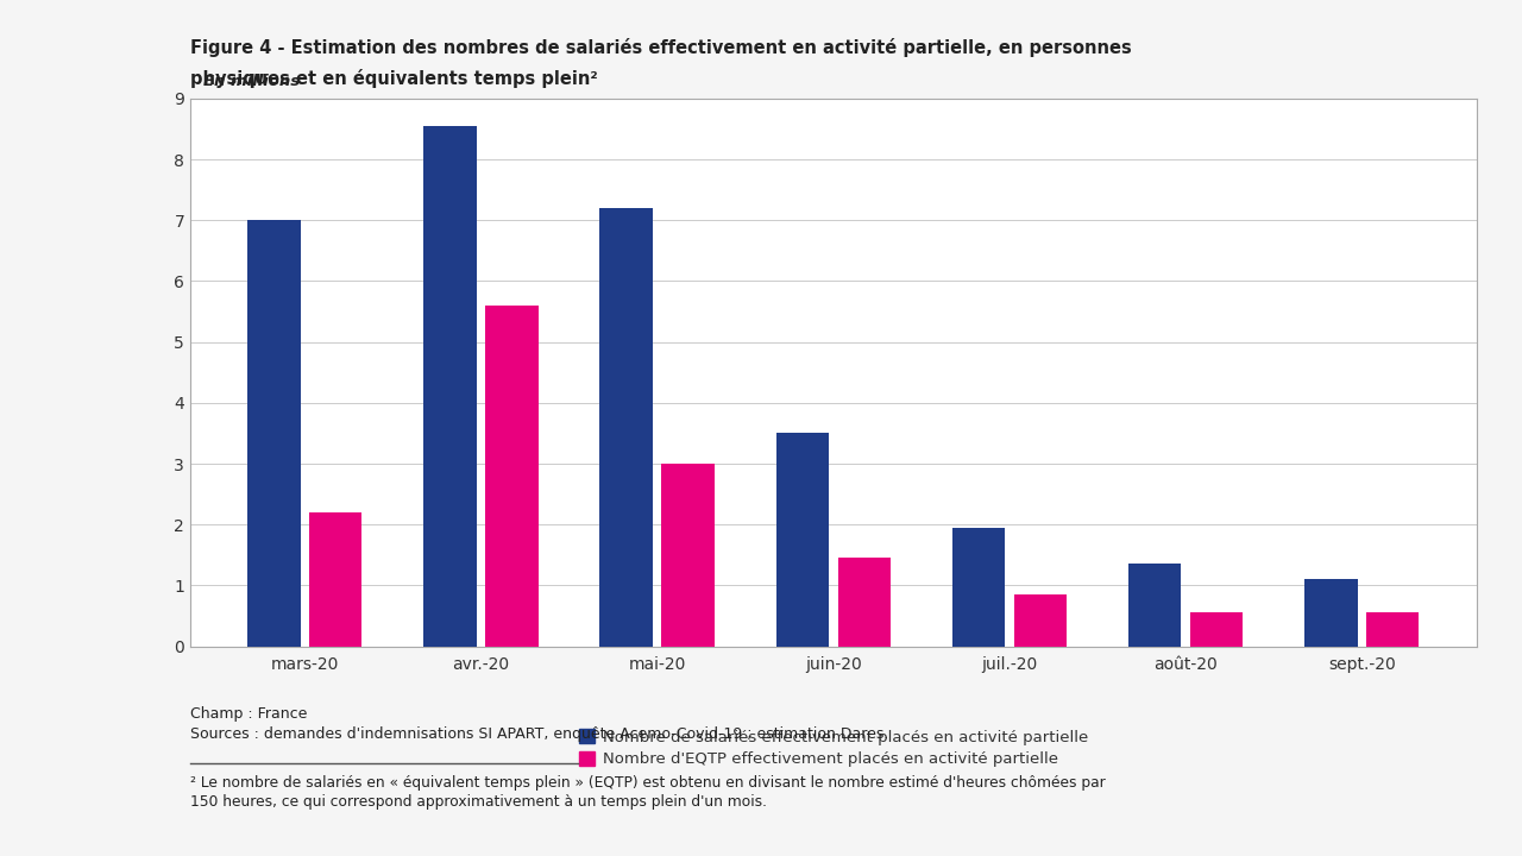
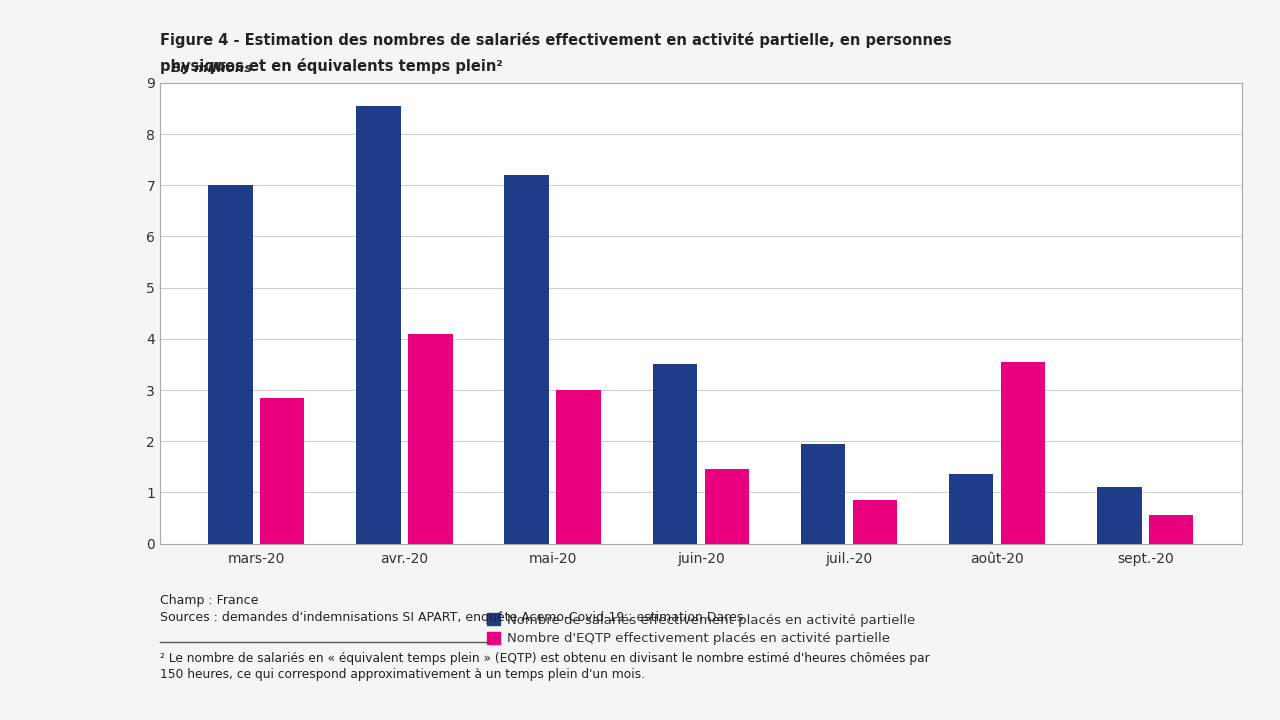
Nombre d'EQTP effectivement placés en activité partielle/mars-20: 2.20 -> 2.84
Nombre d'EQTP effectivement placés en activité partielle/avr.-20: 5.60 -> 4.10
Nombre d'EQTP effectivement placés en activité partielle/août-20: 0.55 -> 3.54
